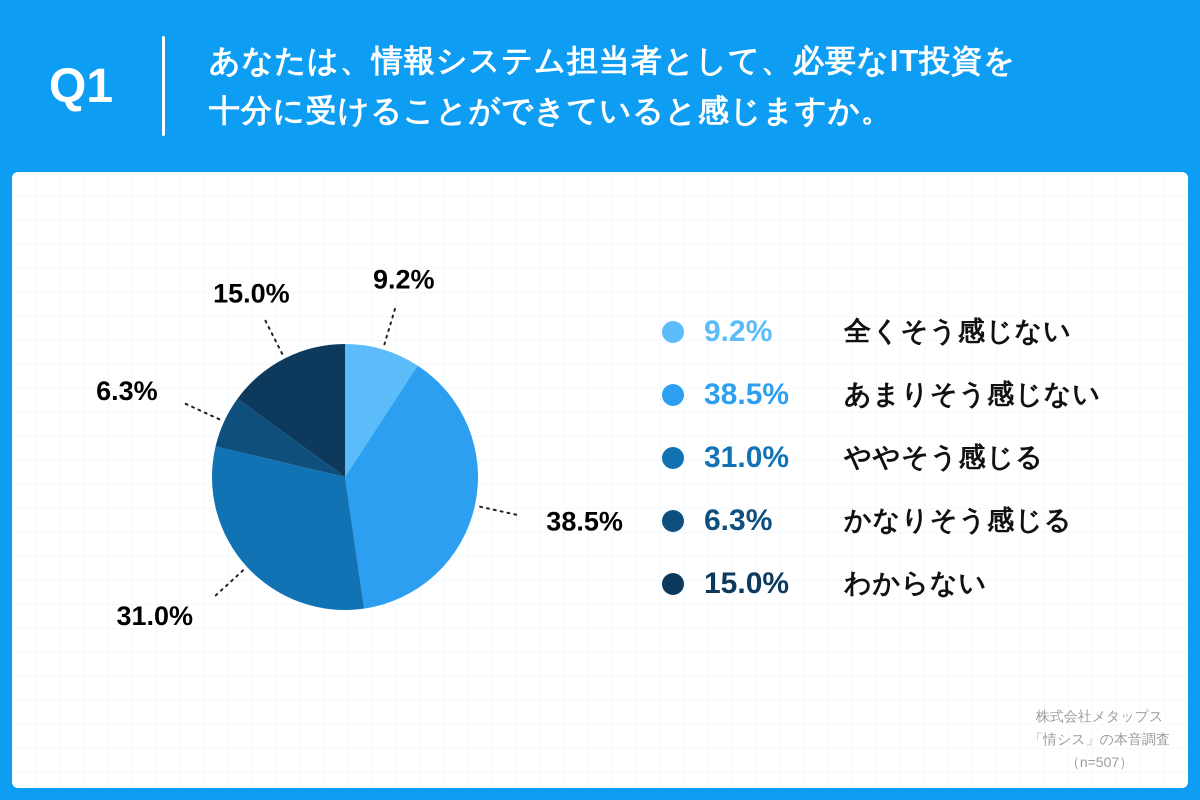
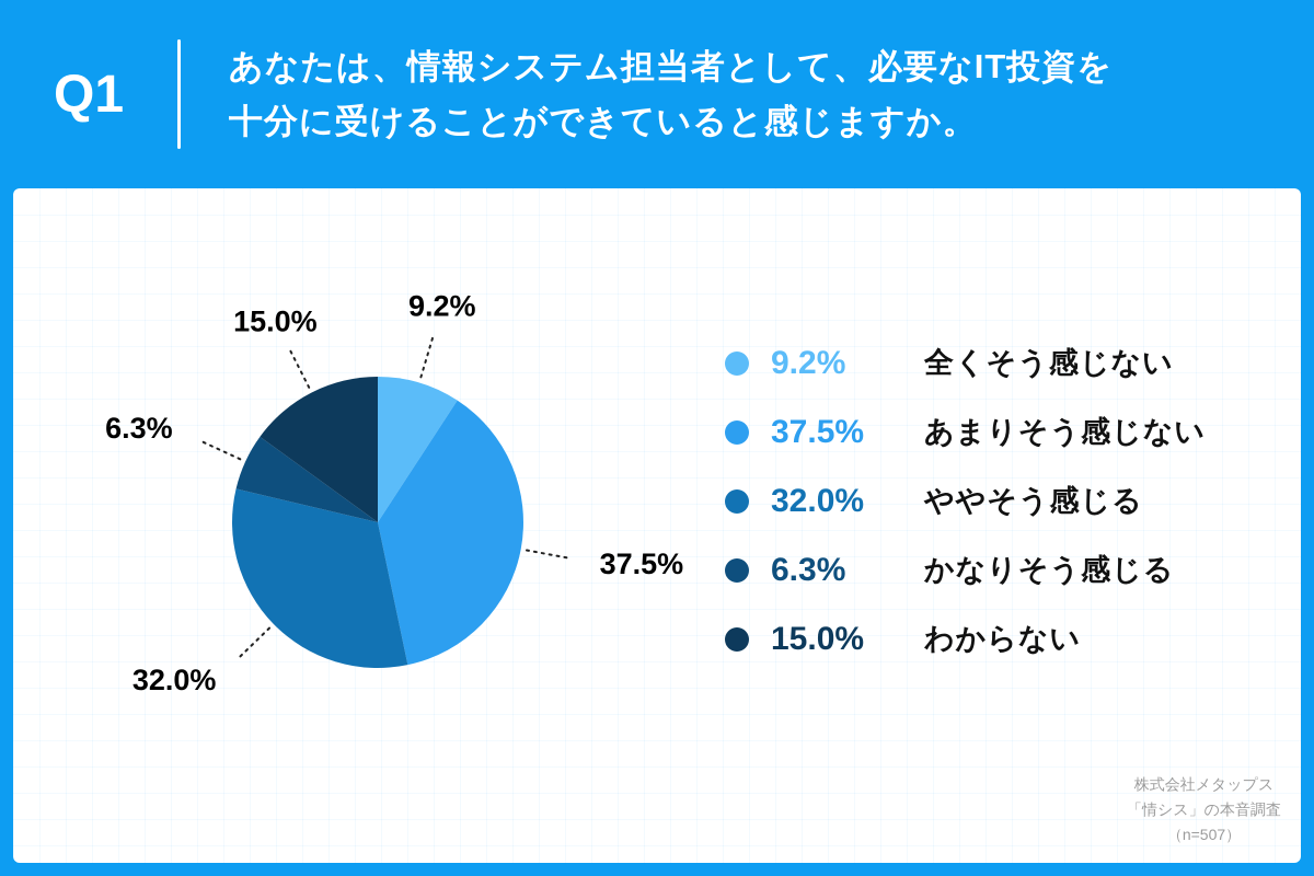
あまりそう感じない: 38.5% -> 37.5%
ややそう感じる: 31.0% -> 32.0%
